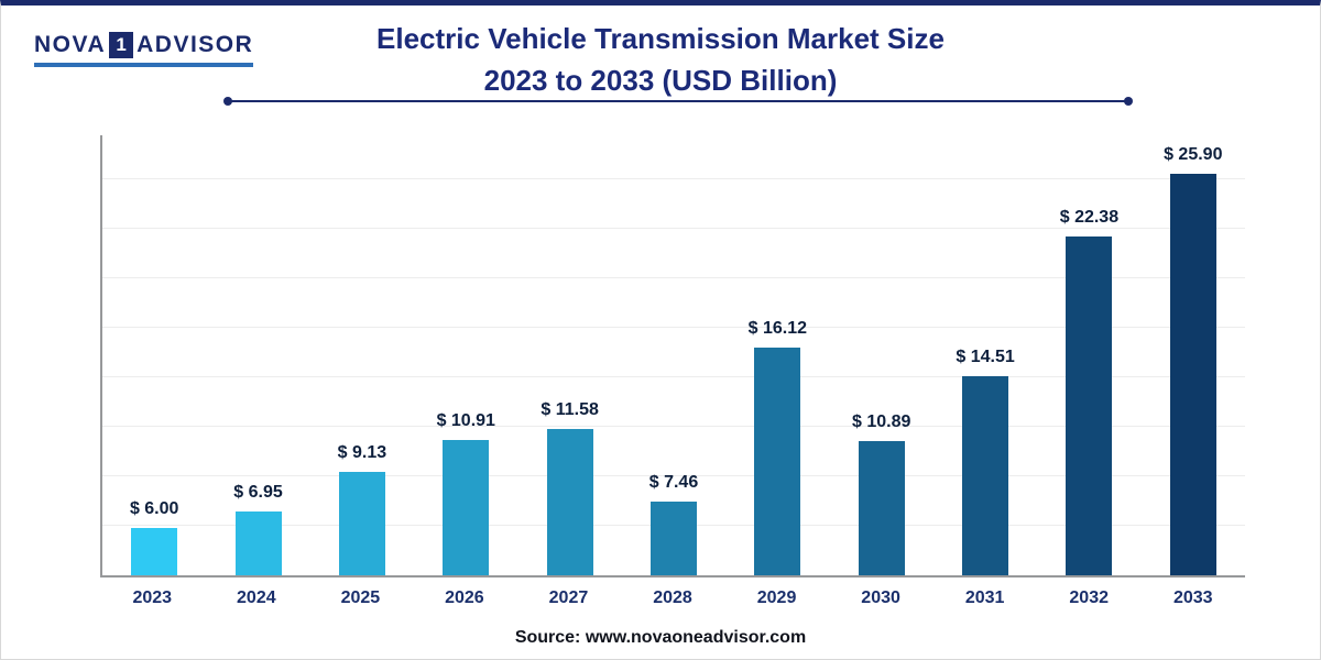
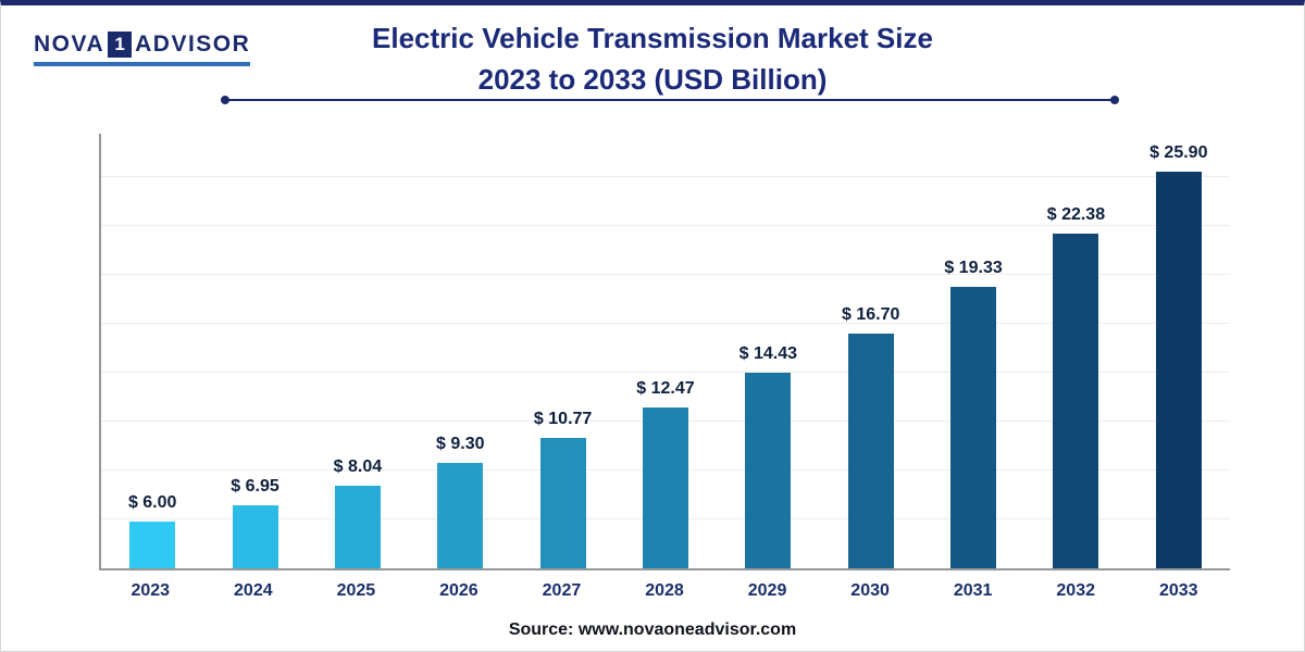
2025: 9.13 -> 8.04
2026: 10.91 -> 9.30
2027: 11.58 -> 10.77
2028: 7.46 -> 12.47
2029: 16.12 -> 14.43
2030: 10.89 -> 16.70
2031: 14.51 -> 19.33
